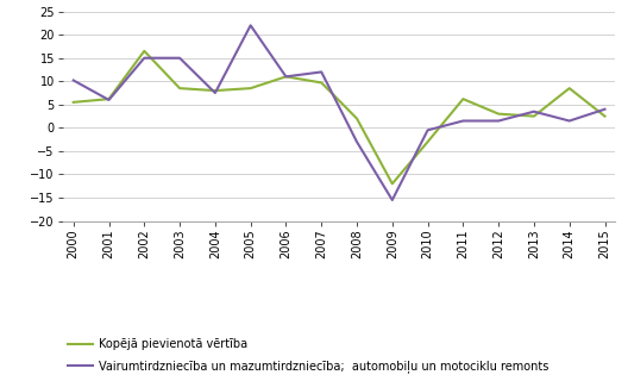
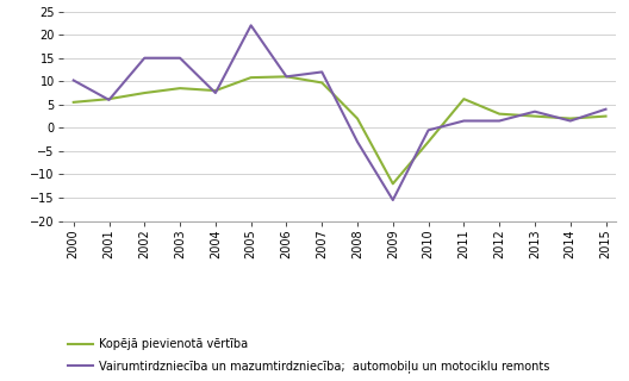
Kopējā pievienotā vērtība/2002: 16.5 -> 7.5
Kopējā pievienotā vērtība/2005: 8.5 -> 10.8
Kopējā pievienotā vērtība/2014: 8.5 -> 2.0
